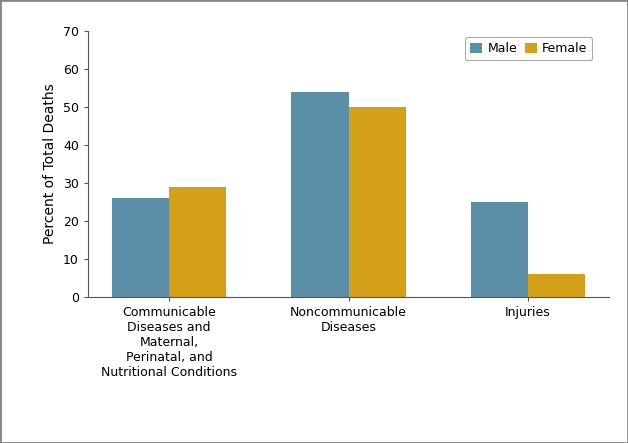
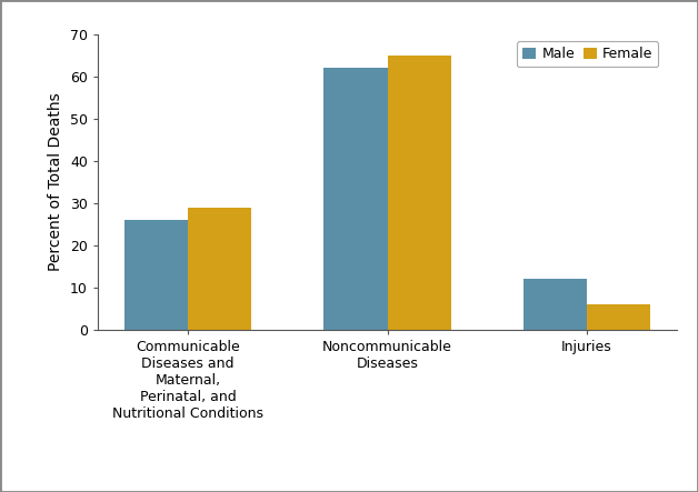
Male/Noncommunicable Diseases: 54 -> 62
Female/Noncommunicable Diseases: 50 -> 65
Male/Injuries: 25 -> 12
